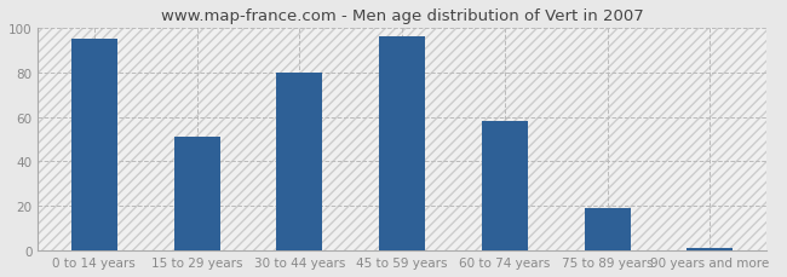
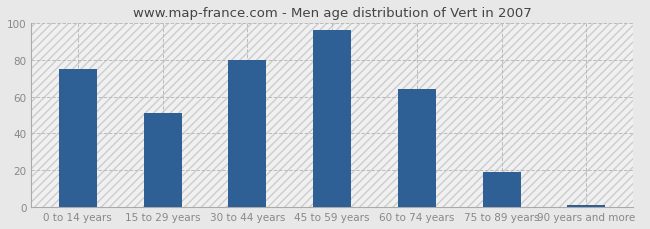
0 to 14 years: 95 -> 75
60 to 74 years: 58 -> 64
